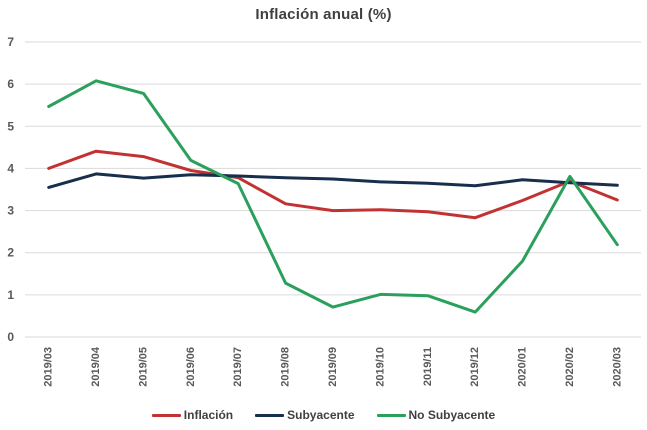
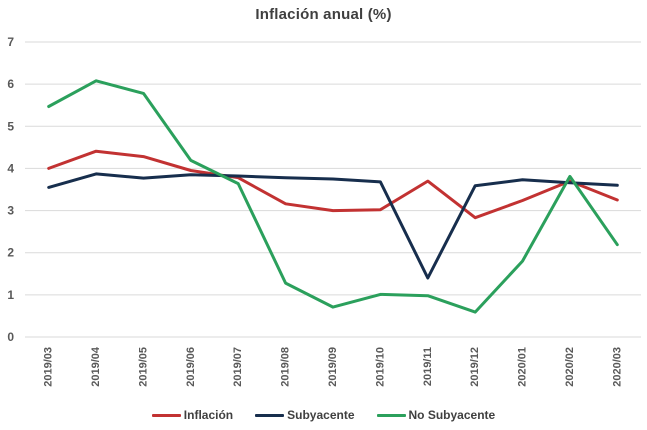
Inflación/2019/11: 3.0 -> 3.7
Subyacente/2019/11: 3.6 -> 1.4
